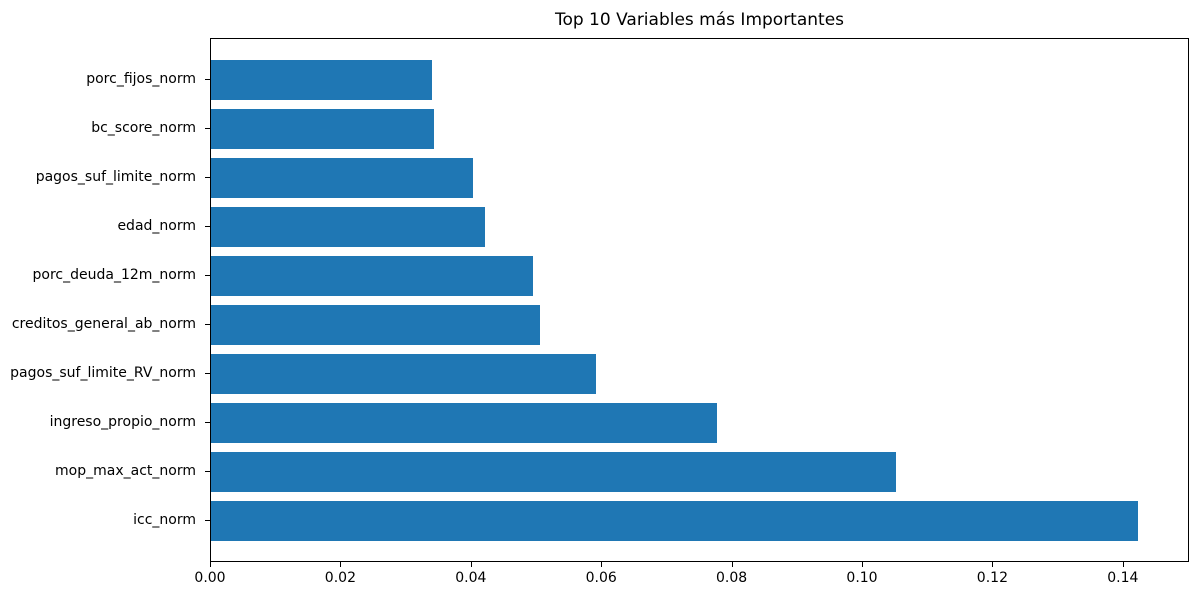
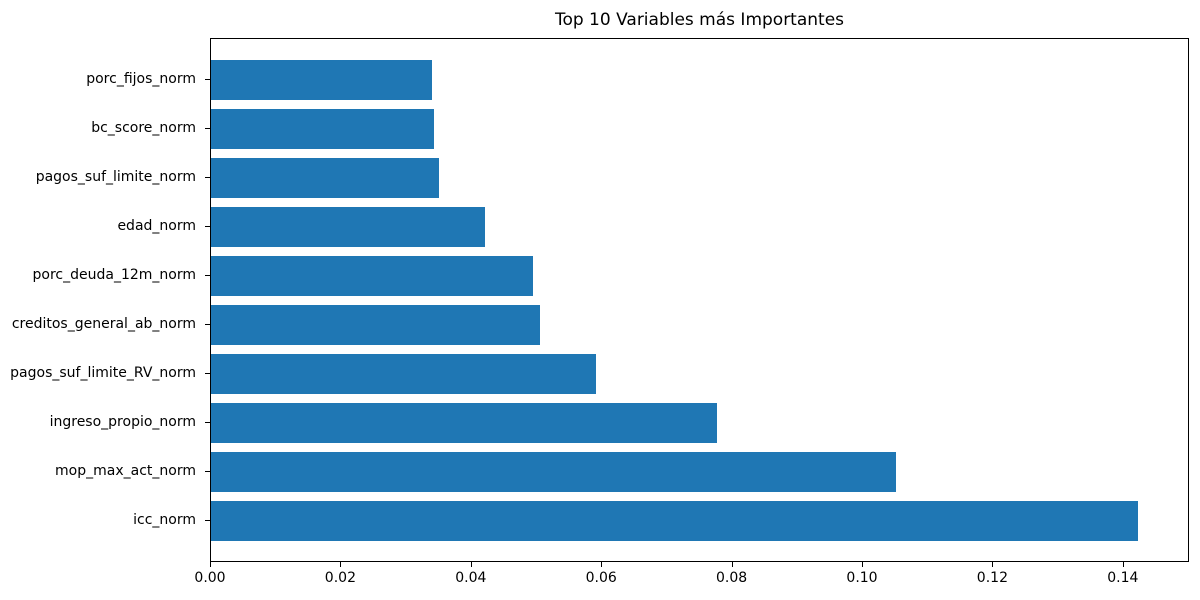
pagos_suf_limite_norm: 0.040 -> 0.035
